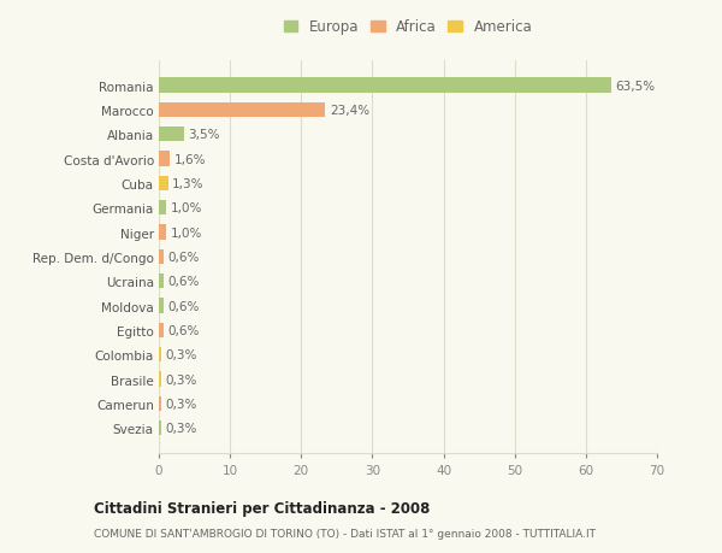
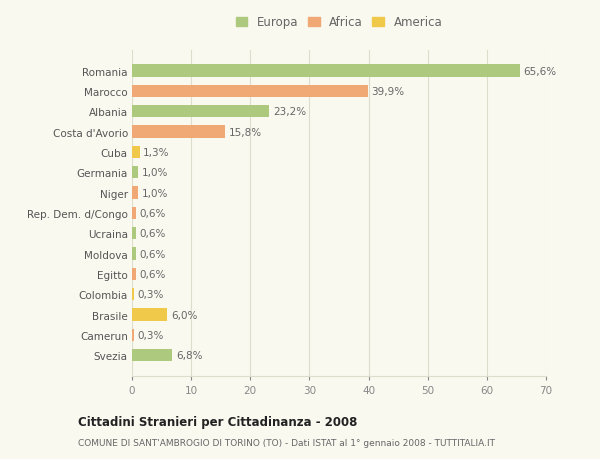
Romania: 63,5% -> 65,6%
Marocco: 23,4% -> 39,9%
Albania: 3,5% -> 23,2%
Costa d'Avorio: 1,6% -> 15,8%
Brasile: 0,3% -> 6,0%
Svezia: 0,3% -> 6,8%
